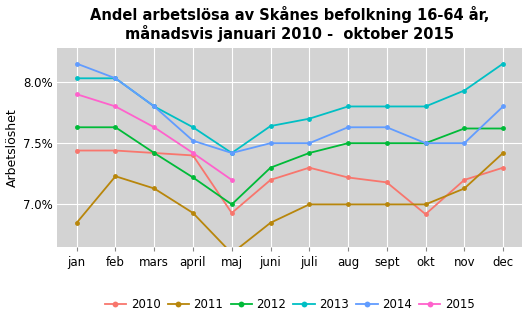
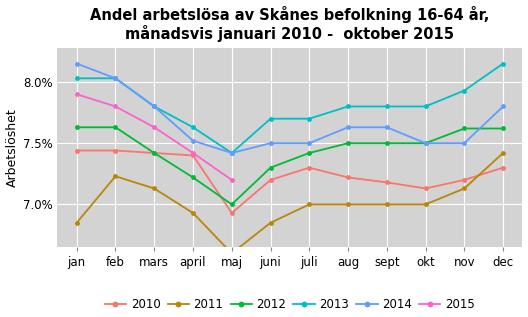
2013/juni: 7.64% -> 7.70%
2010/okt: 6.92% -> 7.13%
